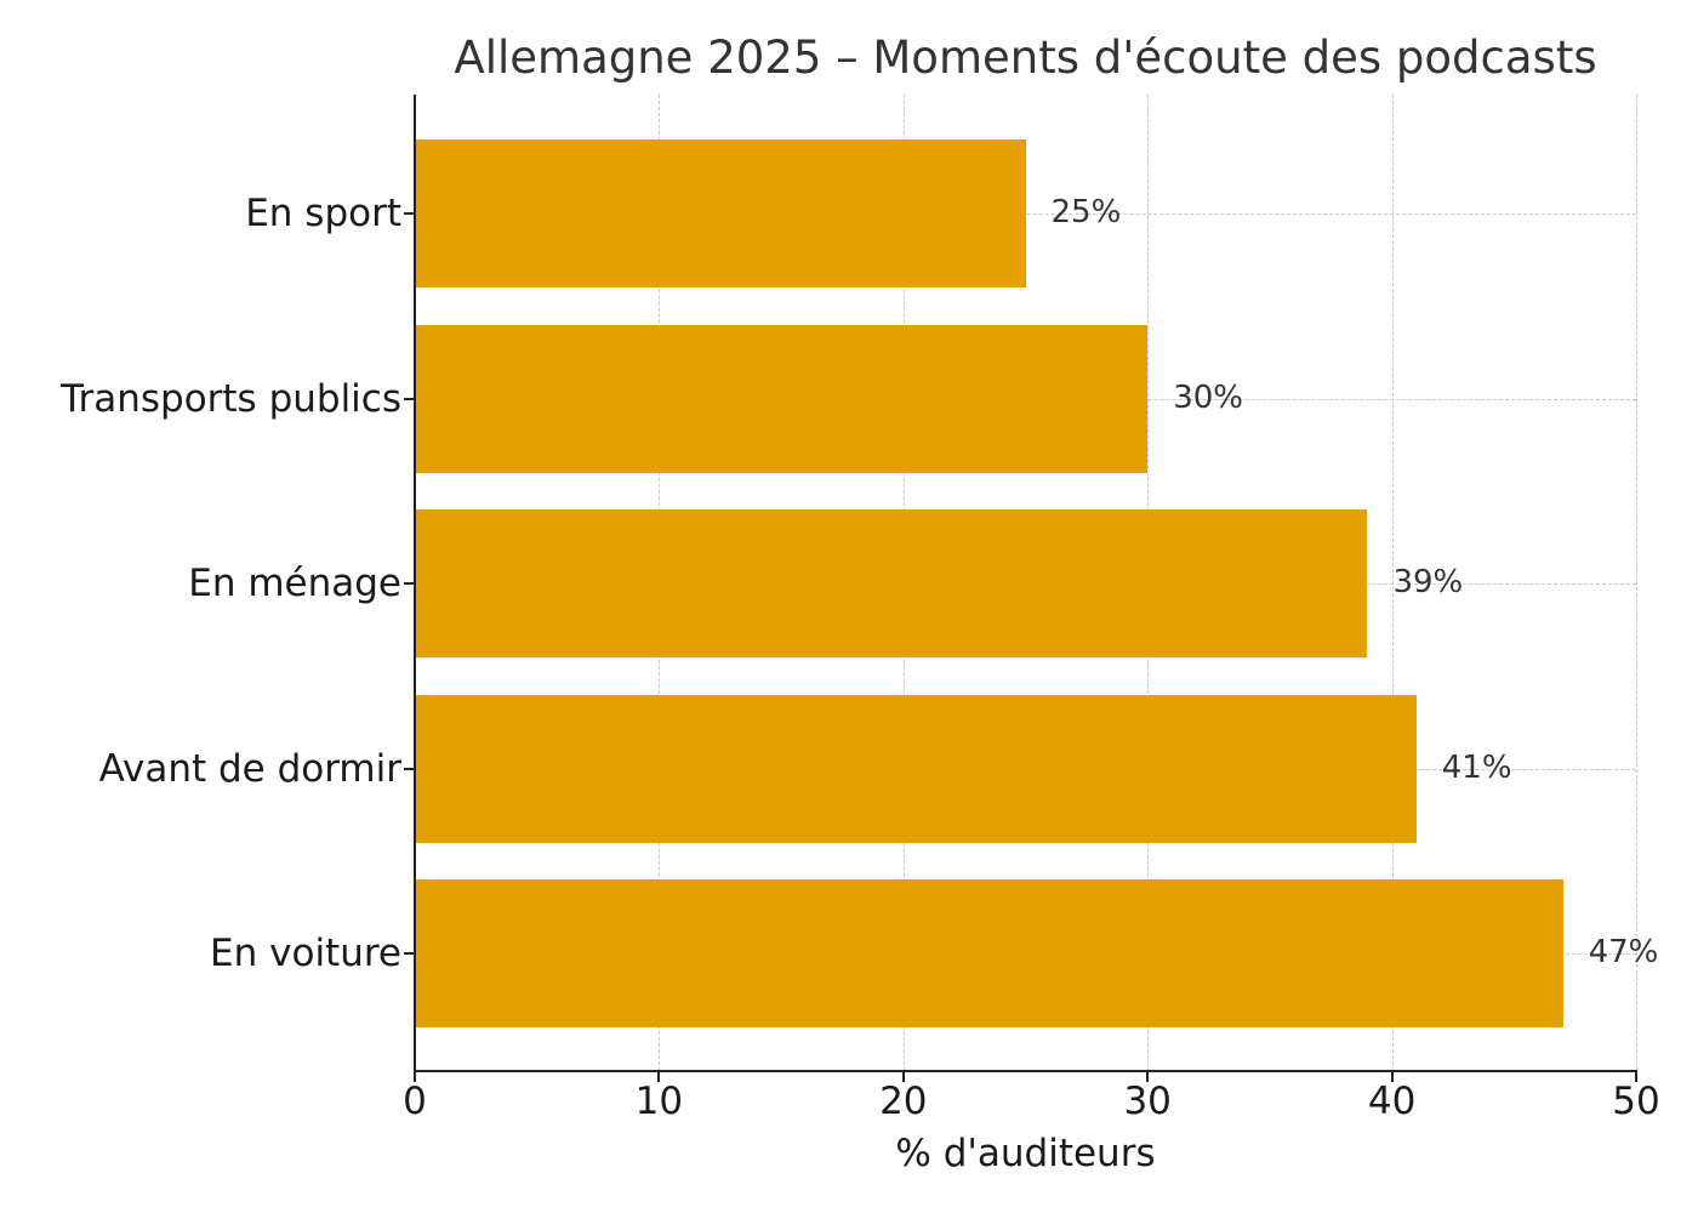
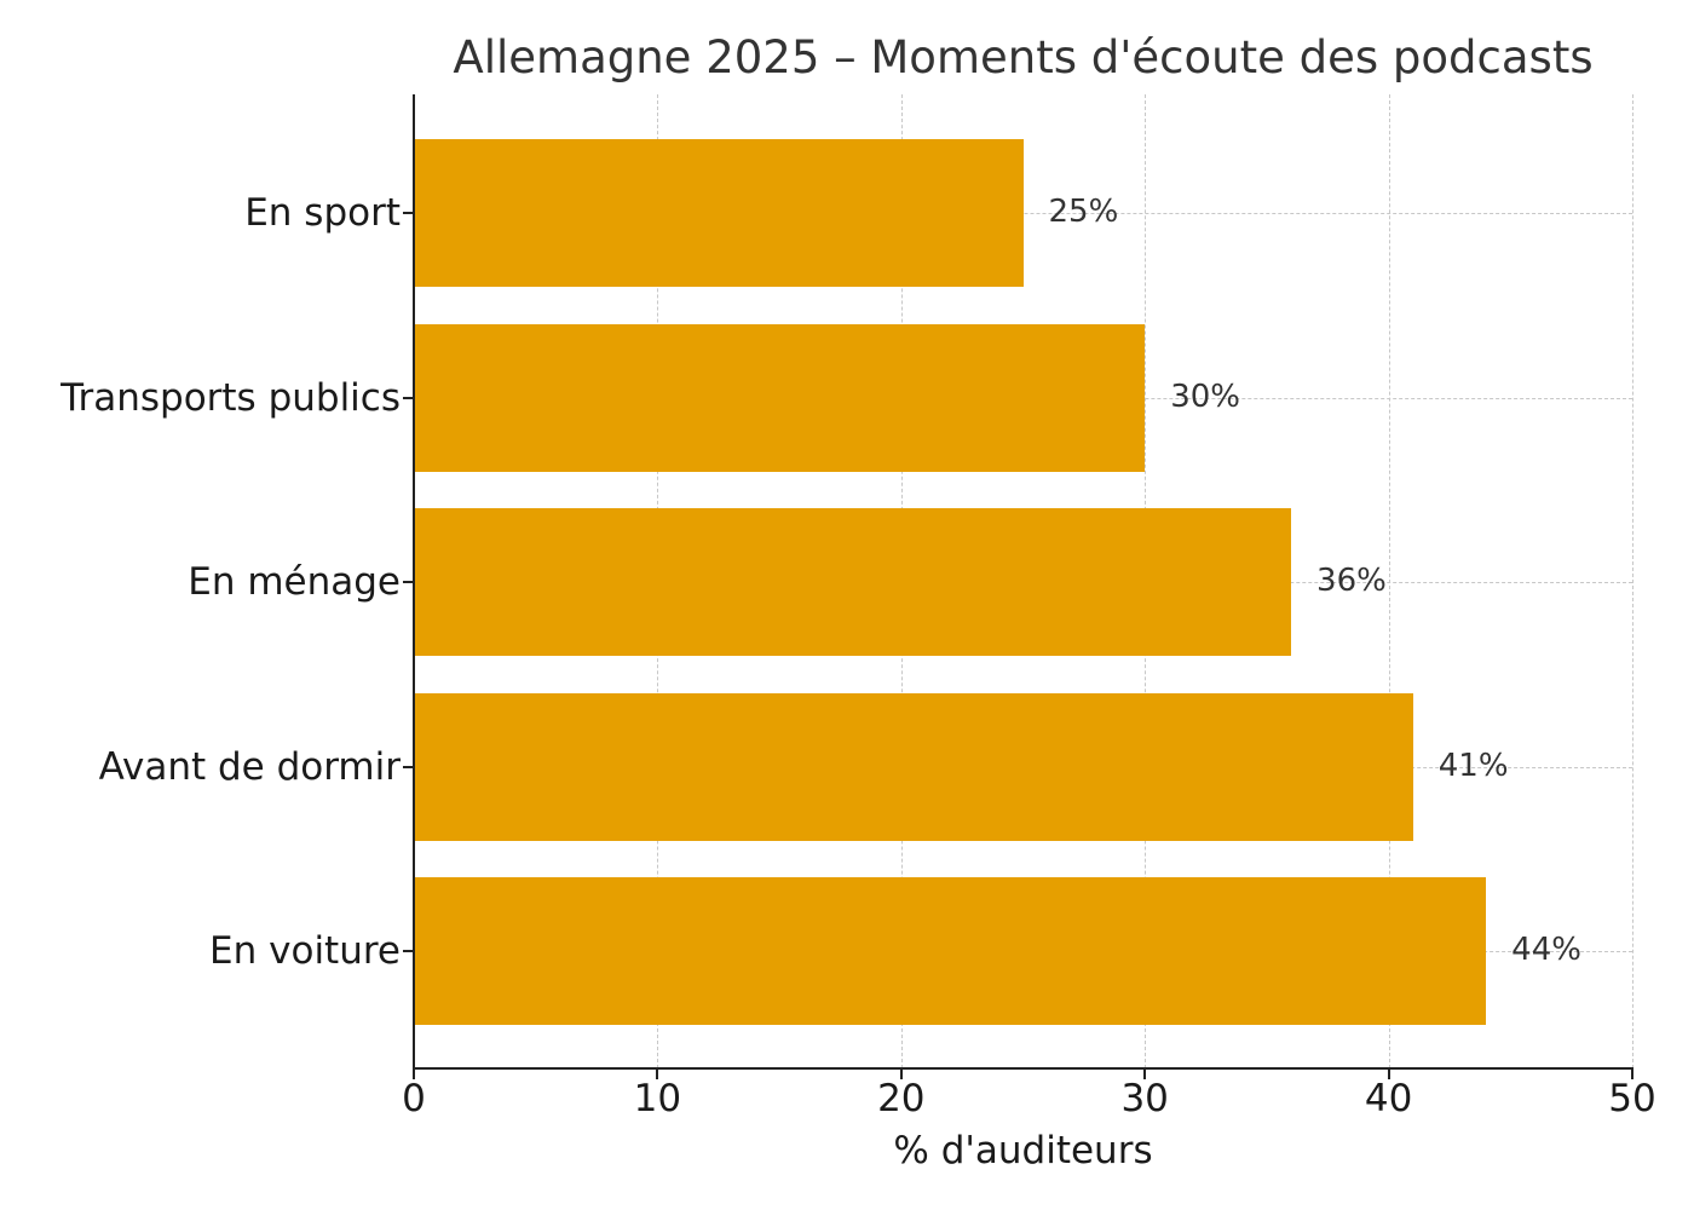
En ménage: 39% -> 36%
En voiture: 47% -> 44%
